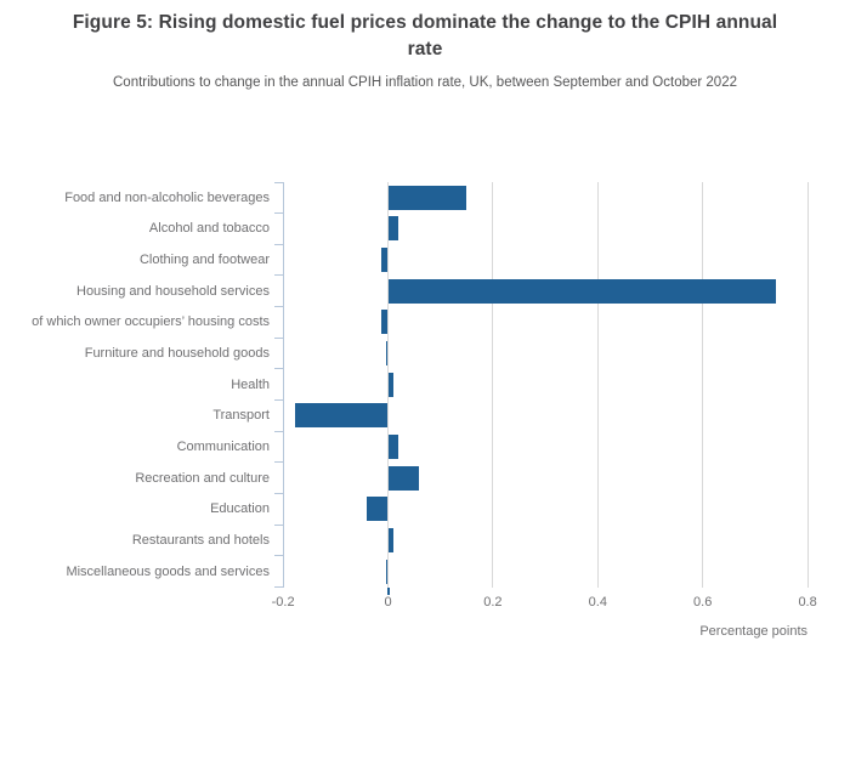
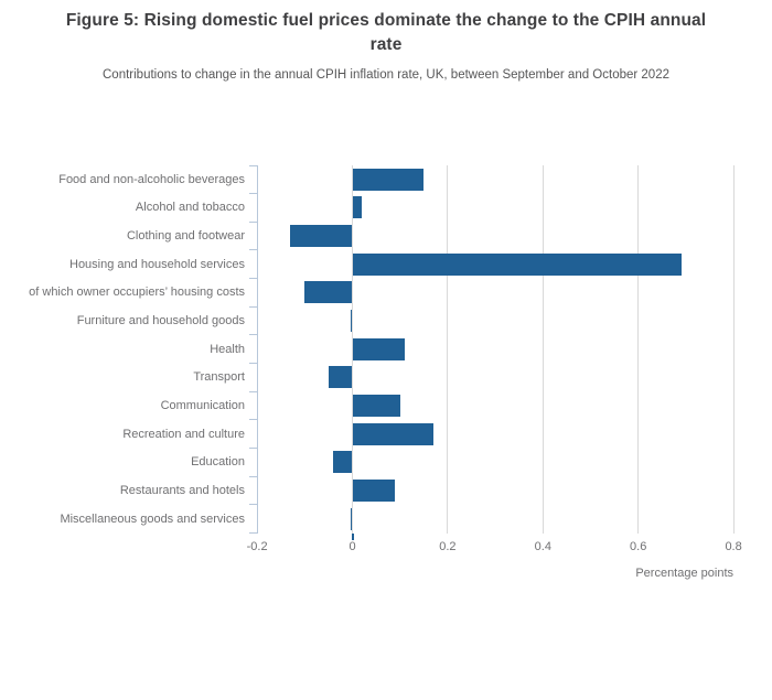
Clothing and footwear: -0.01 -> -0.13
Housing and household services: 0.74 -> 0.69
of which owner occupiers’ housing costs: -0.01 -> -0.10
Health: 0.01 -> 0.11
Transport: -0.18 -> -0.05
Communication: 0.02 -> 0.10
Recreation and culture: 0.06 -> 0.17
Restaurants and hotels: 0.01 -> 0.09
